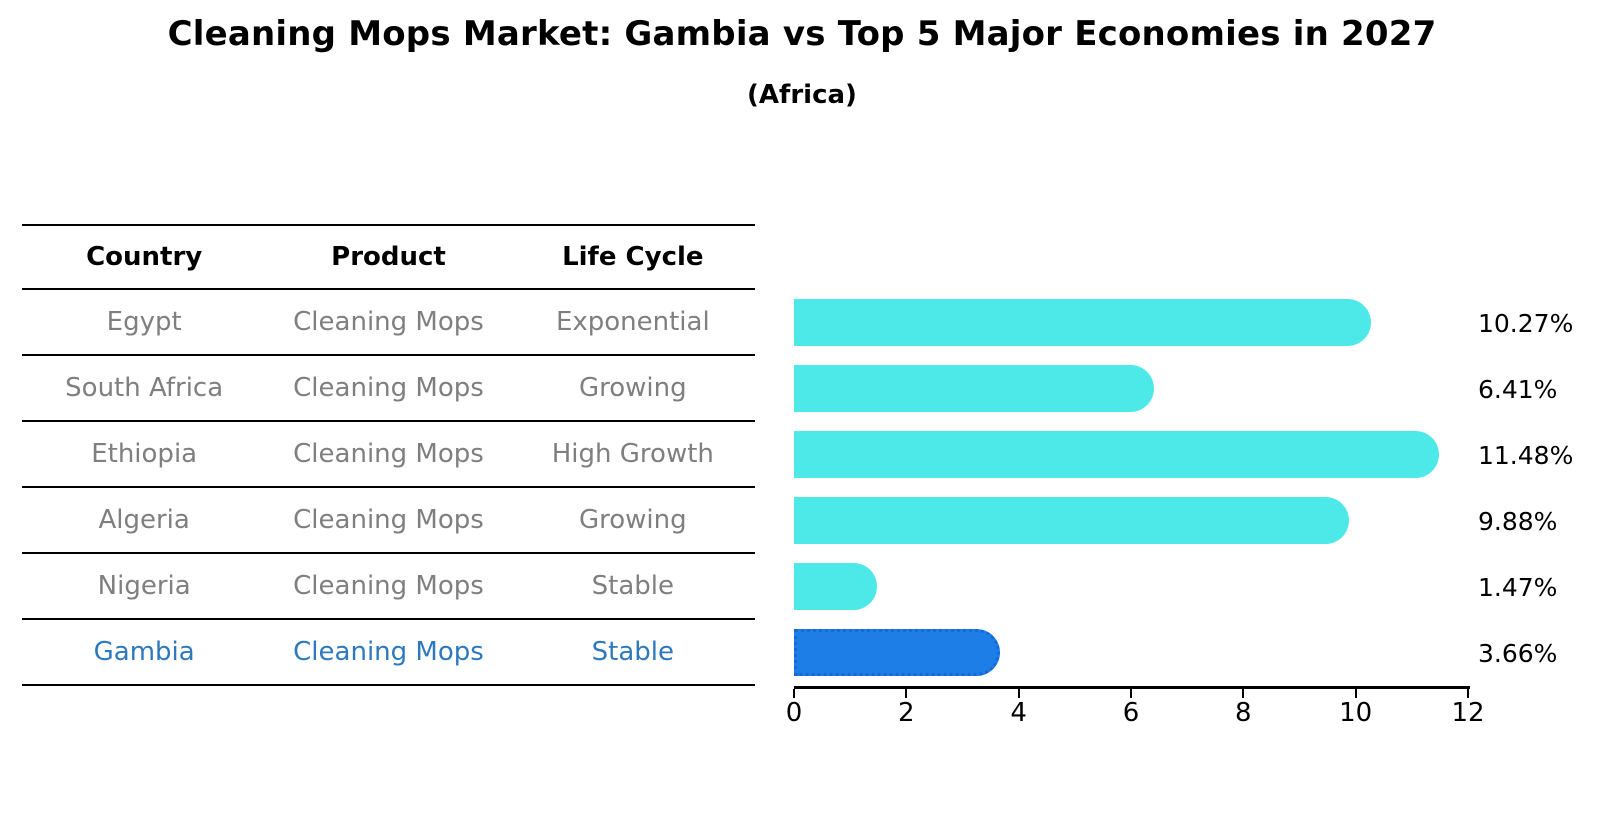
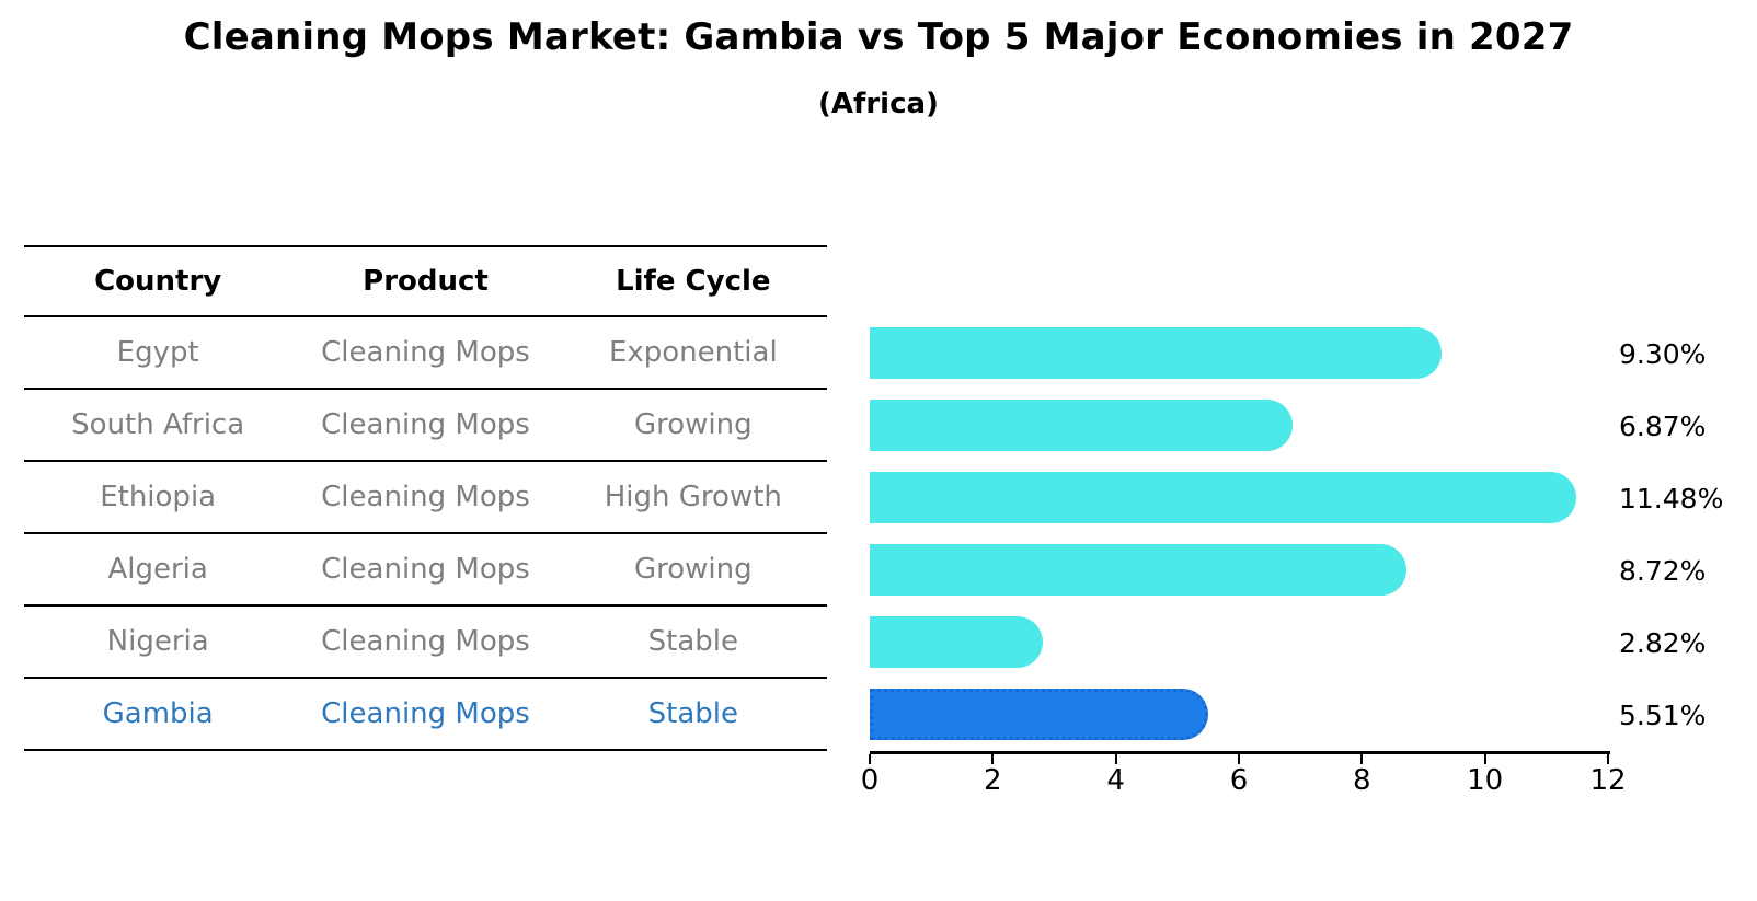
Egypt: 10.27% -> 9.30%
South Africa: 6.41% -> 6.87%
Algeria: 9.88% -> 8.72%
Nigeria: 1.47% -> 2.82%
Gambia: 3.66% -> 5.51%
